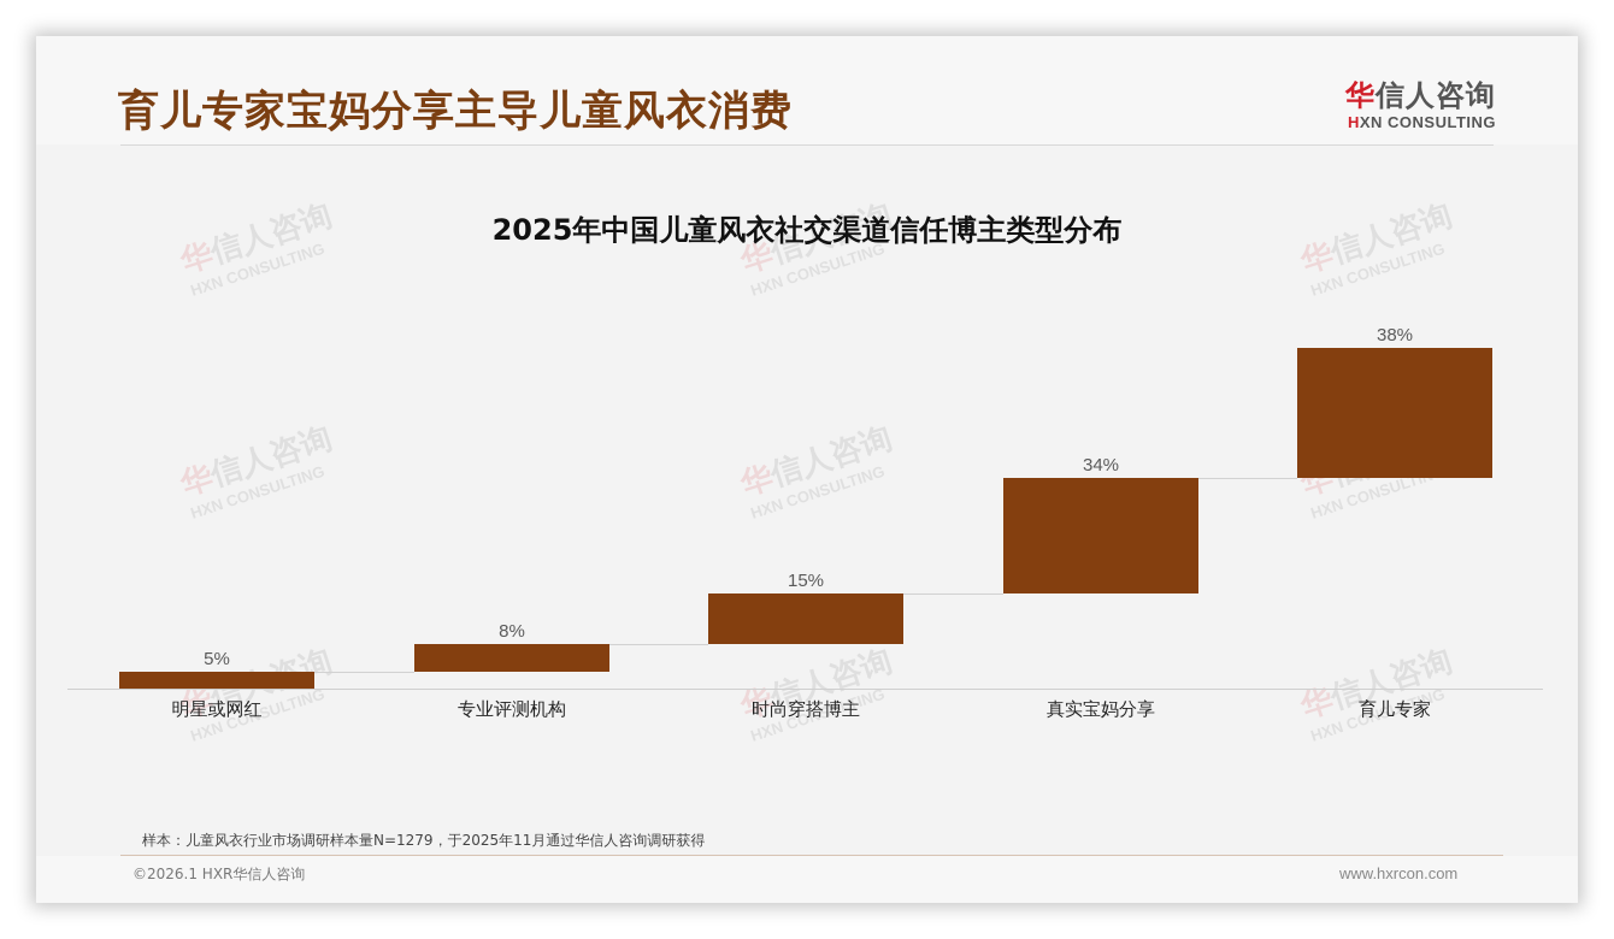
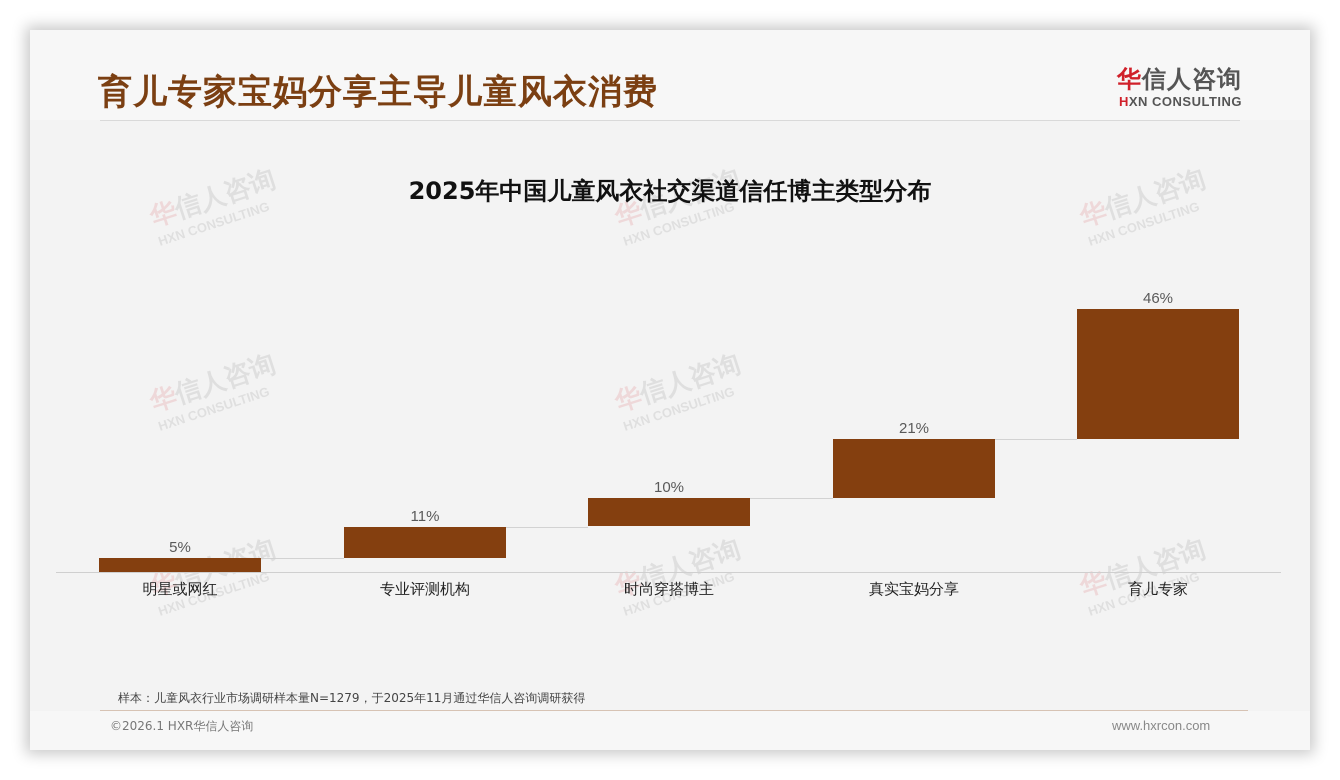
专业评测机构: 8% -> 11%
时尚穿搭博主: 15% -> 10%
真实宝妈分享: 34% -> 21%
育儿专家: 38% -> 46%
